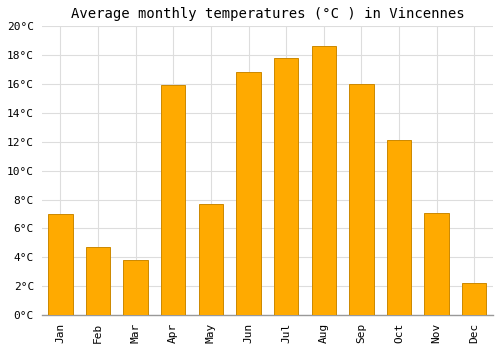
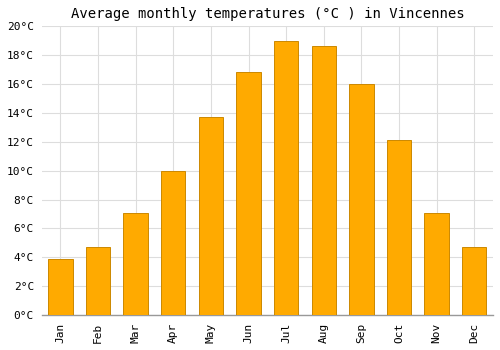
Jan: 7.0°C -> 3.9°C
Mar: 3.8°C -> 7.1°C
Apr: 15.9°C -> 10.0°C
May: 7.7°C -> 13.7°C
Jul: 17.8°C -> 19.0°C
Dec: 2.2°C -> 4.7°C
